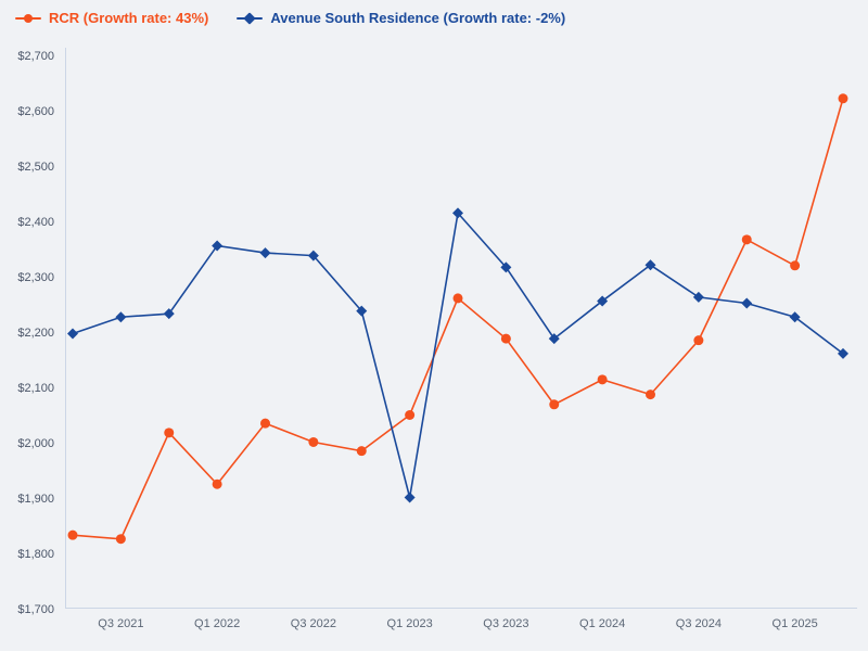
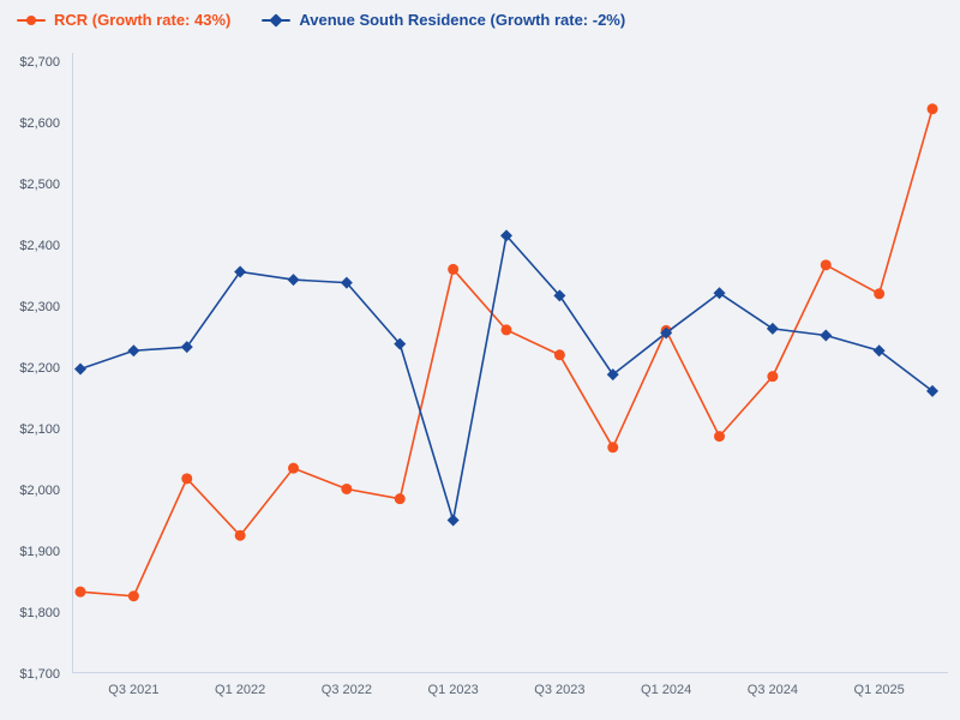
RCR (Growth rate: 43%)/Q1 2023: $2050 -> $2360
Avenue South Residence (Growth rate: -2%)/Q1 2023: $1900 -> $1950
RCR (Growth rate: 43%)/Q3 2023: $2190 -> $2220
RCR (Growth rate: 43%)/Q1 2024: $2110 -> $2260
